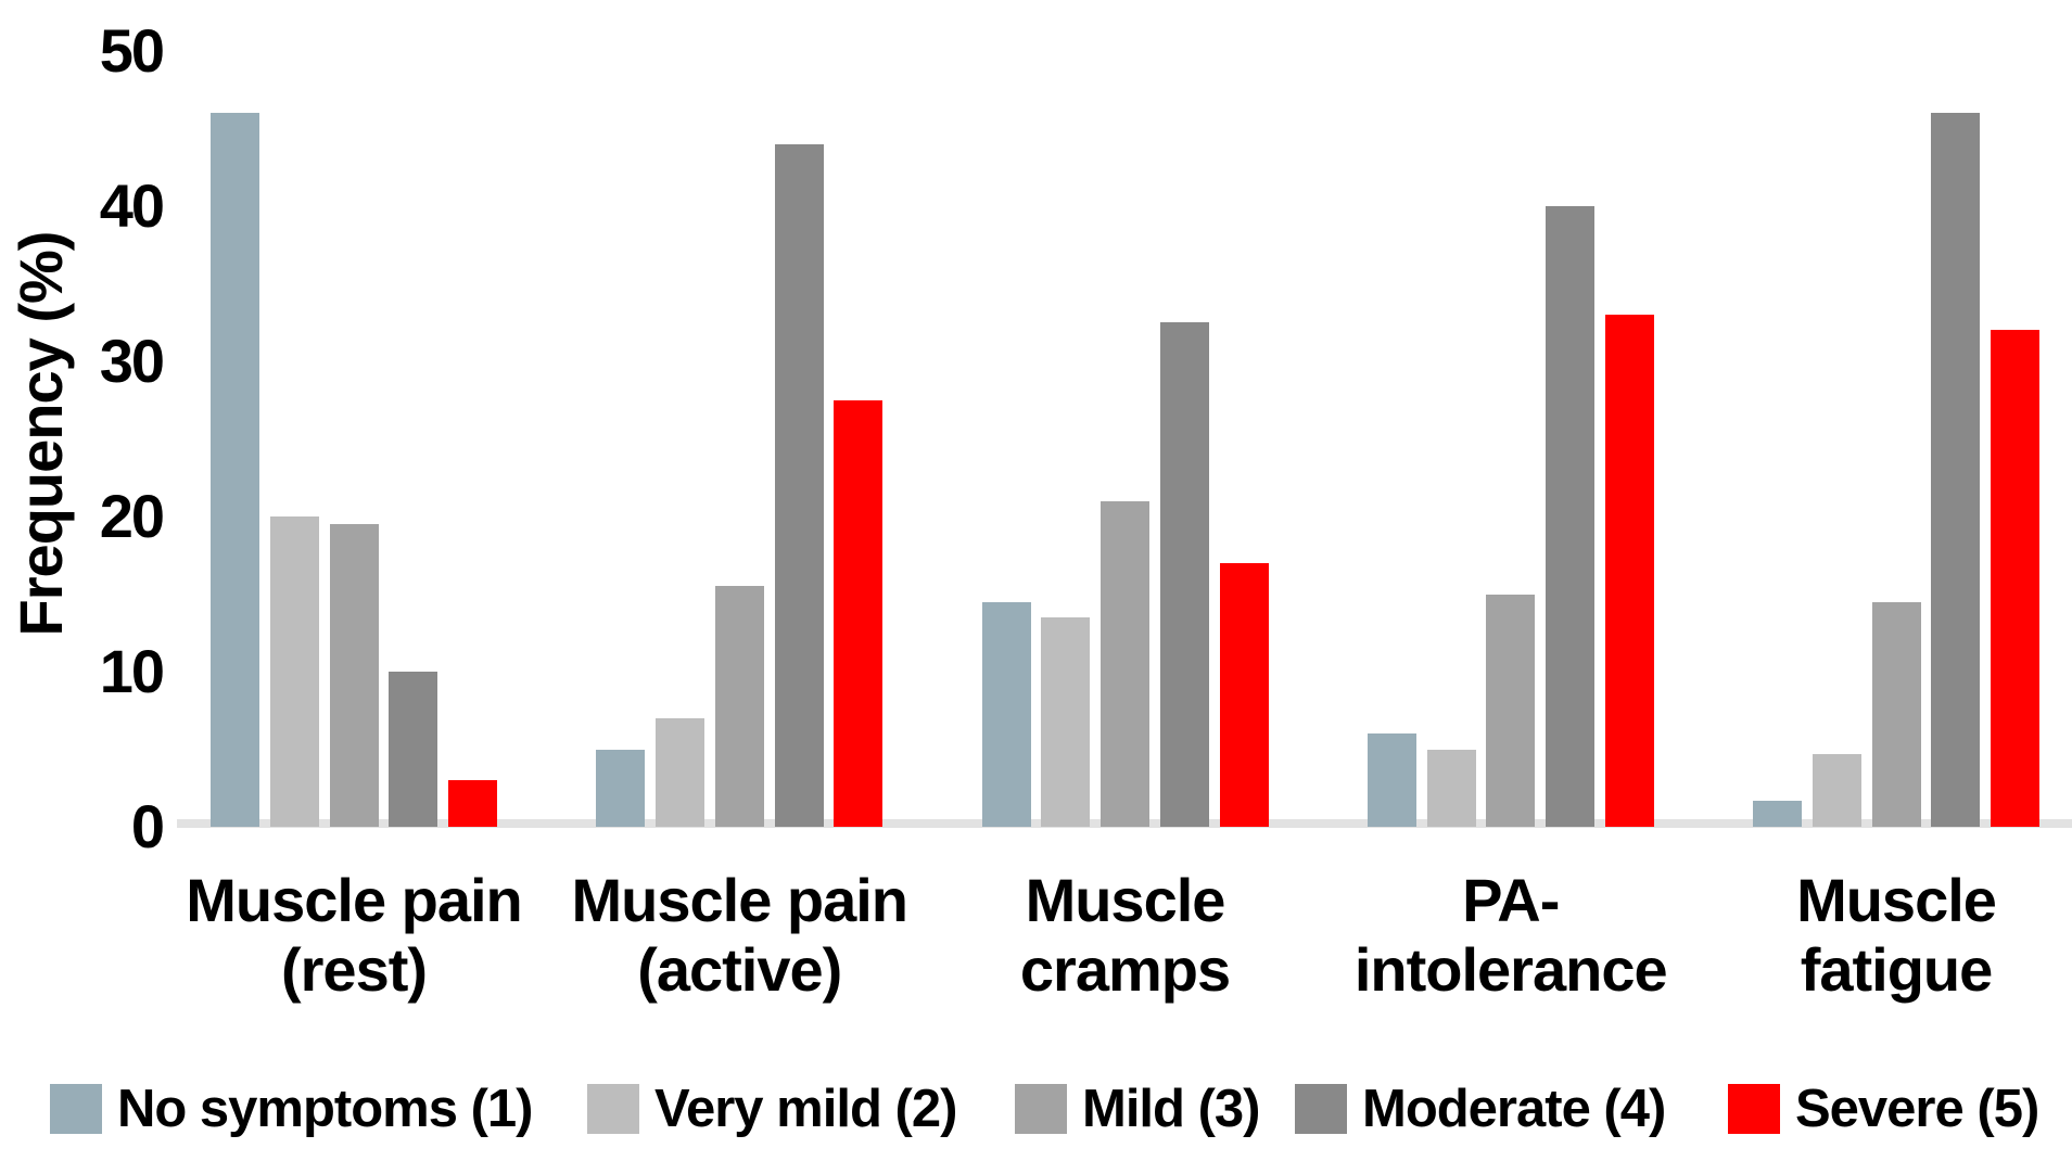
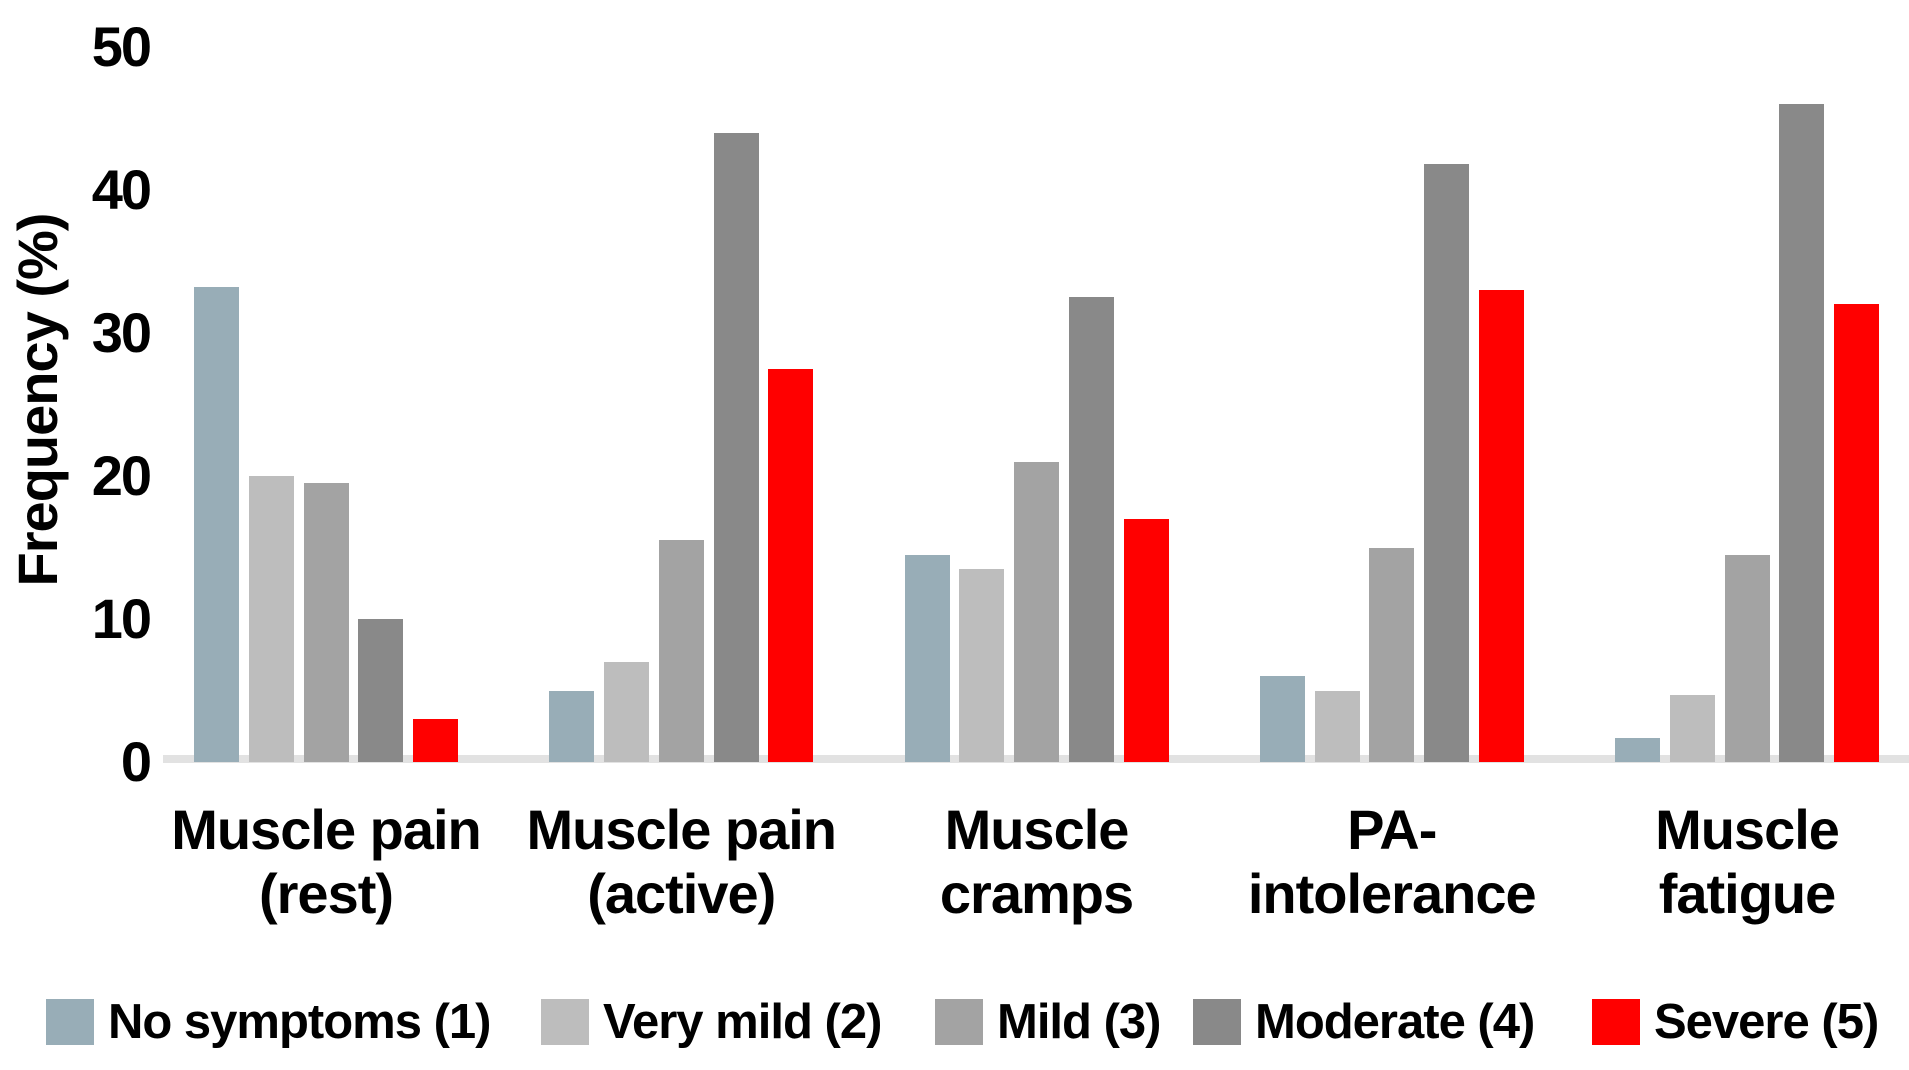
No symptoms (1)/Muscle pain (rest): 46.0 -> 33.2
Moderate (4)/PA- intolerance: 40.0 -> 41.8
